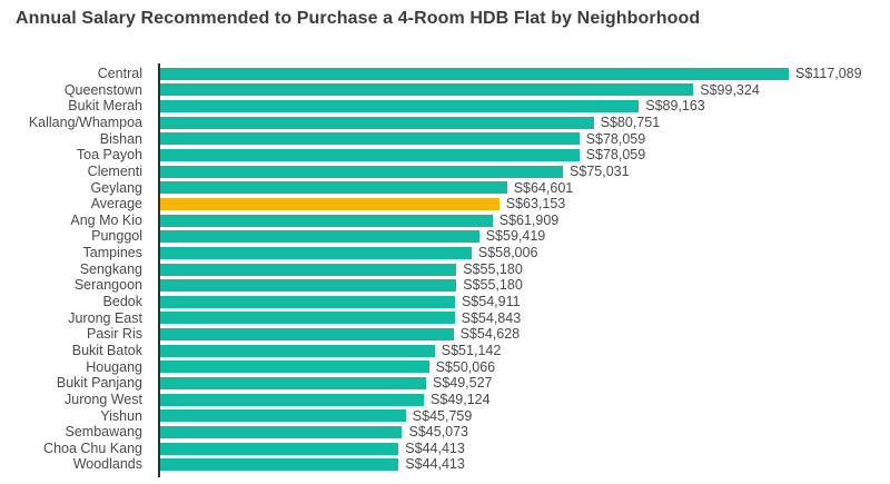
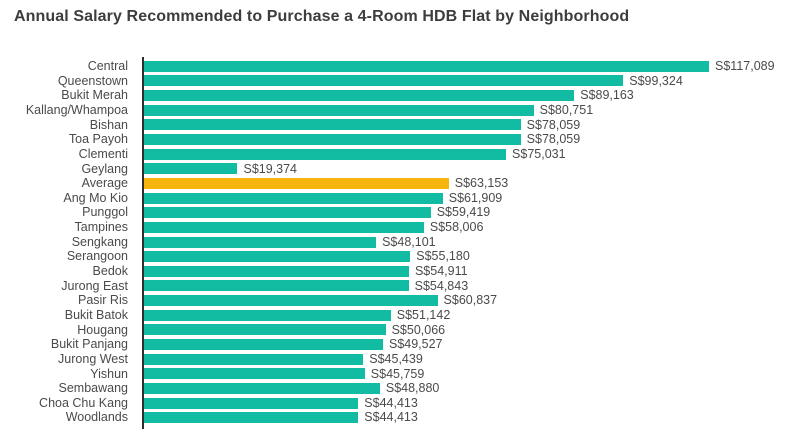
Geylang: 64,601 -> 19,374
Sengkang: 55,180 -> 48,101
Pasir Ris: 54,628 -> 60,837
Jurong West: 49,124 -> 45,439
Sembawang: 45,073 -> 48,880
